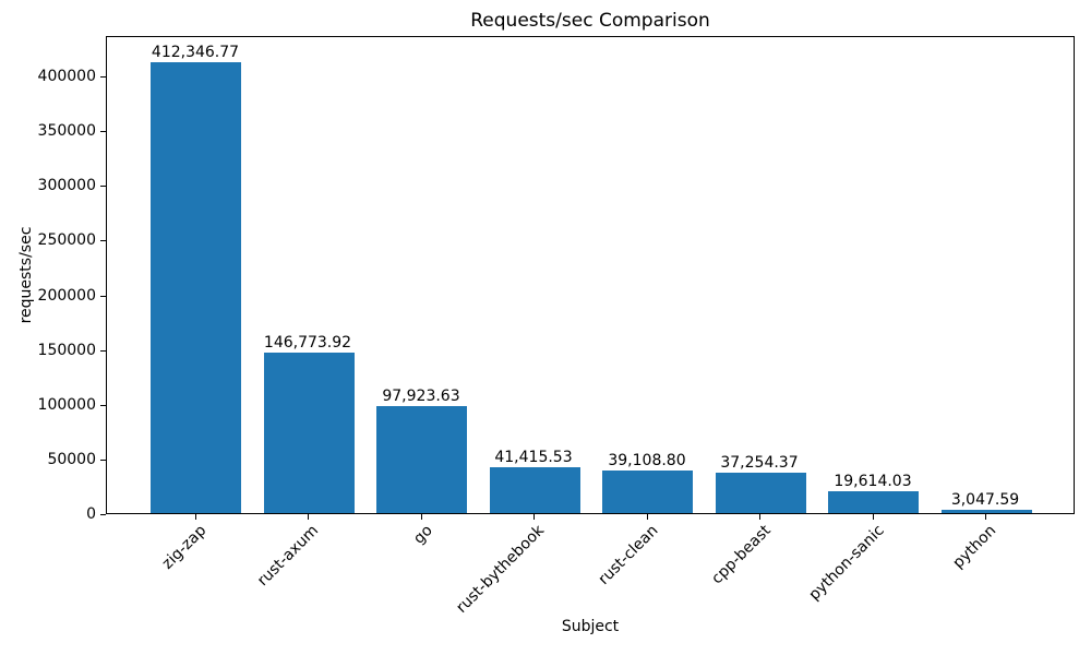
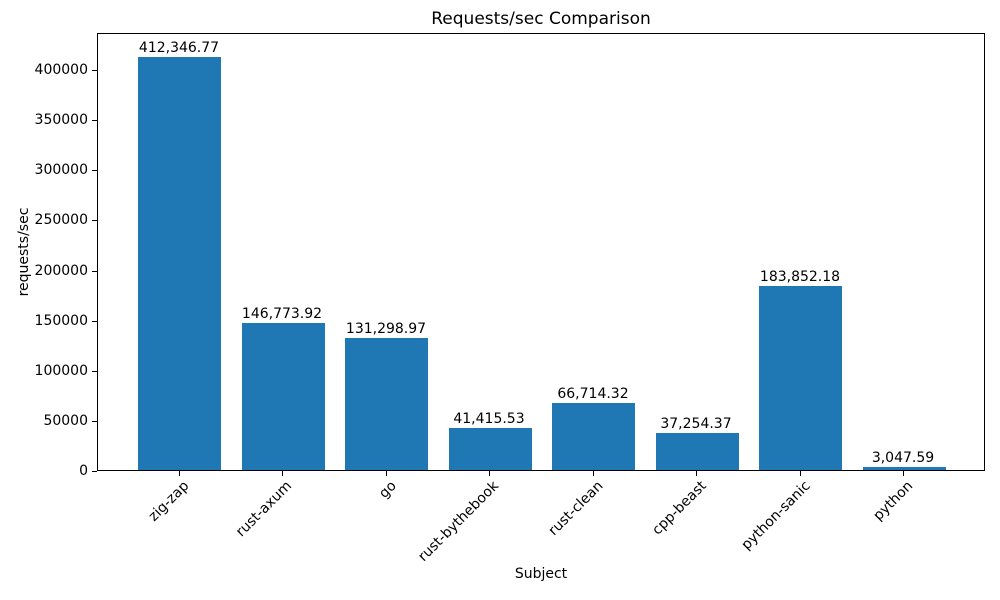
go: 97,923.63 -> 131,298.97
rust-clean: 39,108.80 -> 66,714.32
python-sanic: 19,614.03 -> 183,852.18
